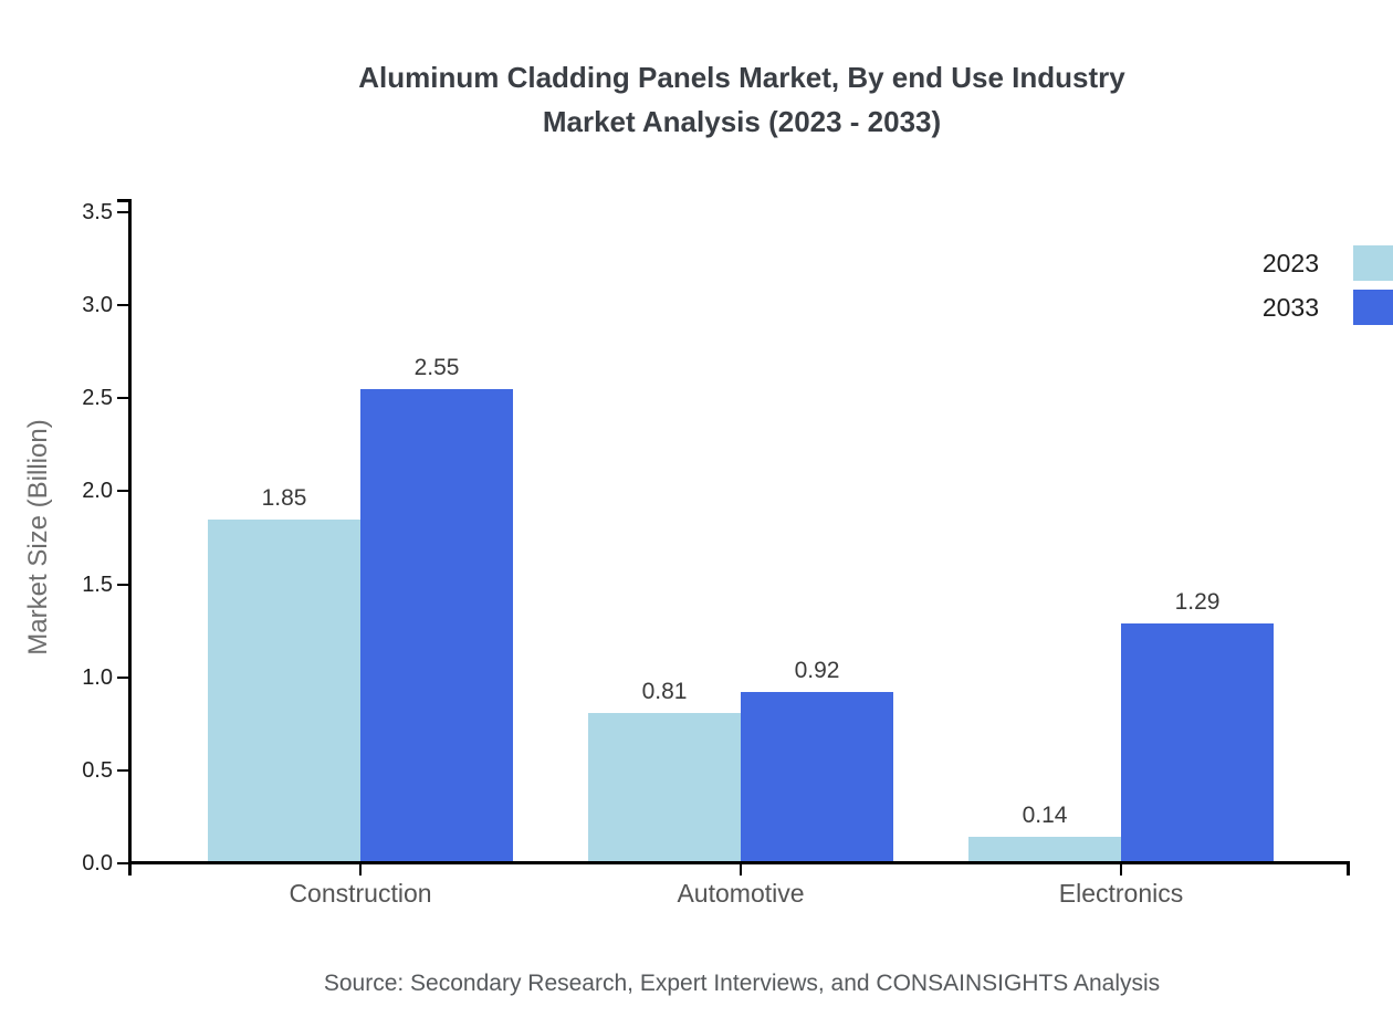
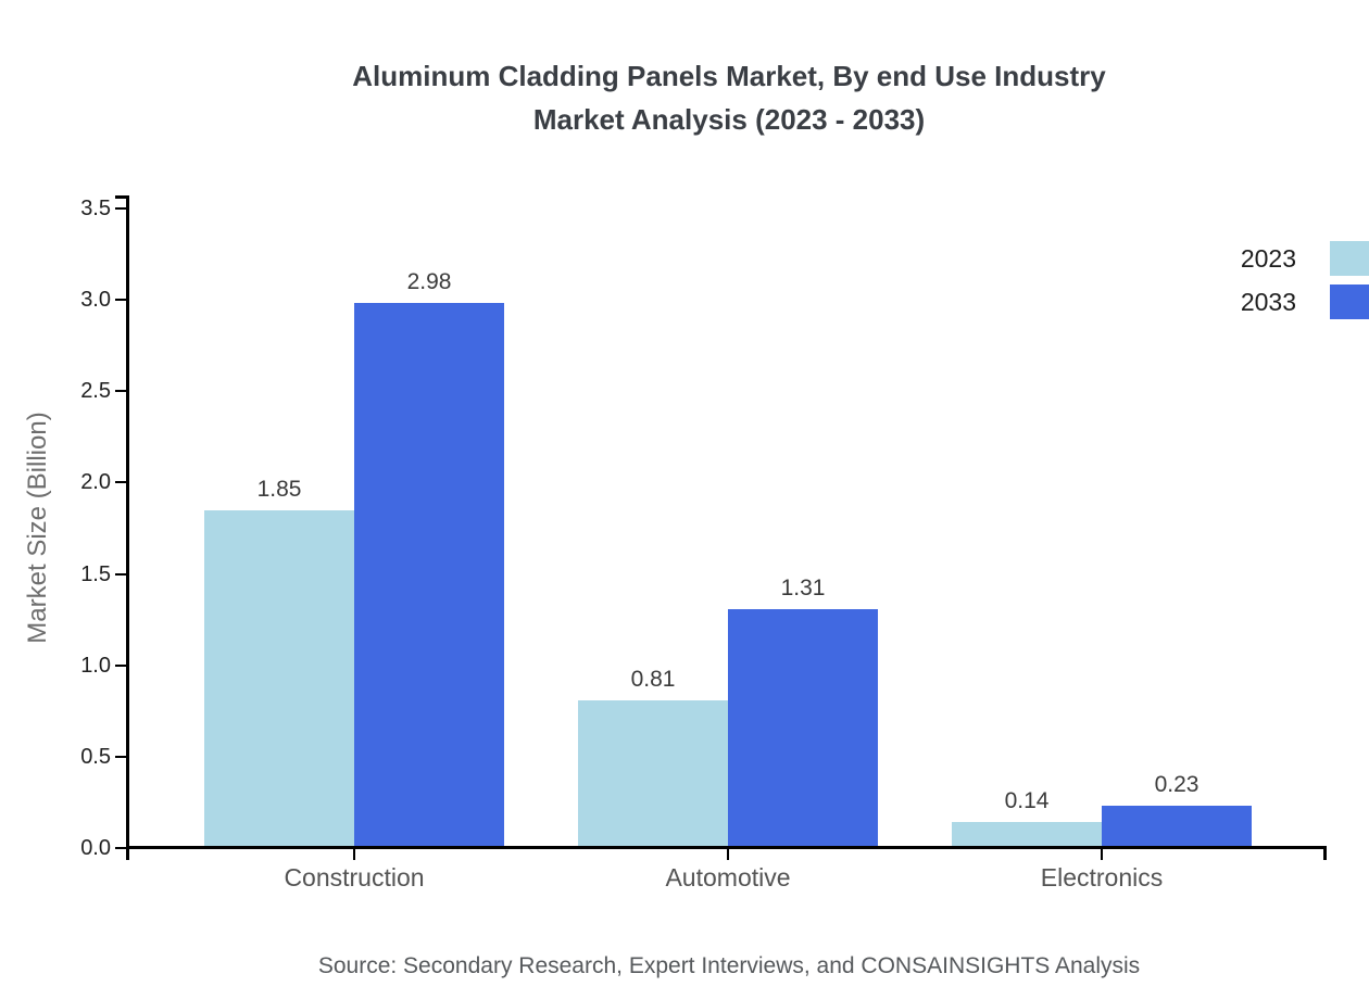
2033/Construction: 2.55 -> 2.98
2033/Automotive: 0.92 -> 1.31
2033/Electronics: 1.29 -> 0.23
